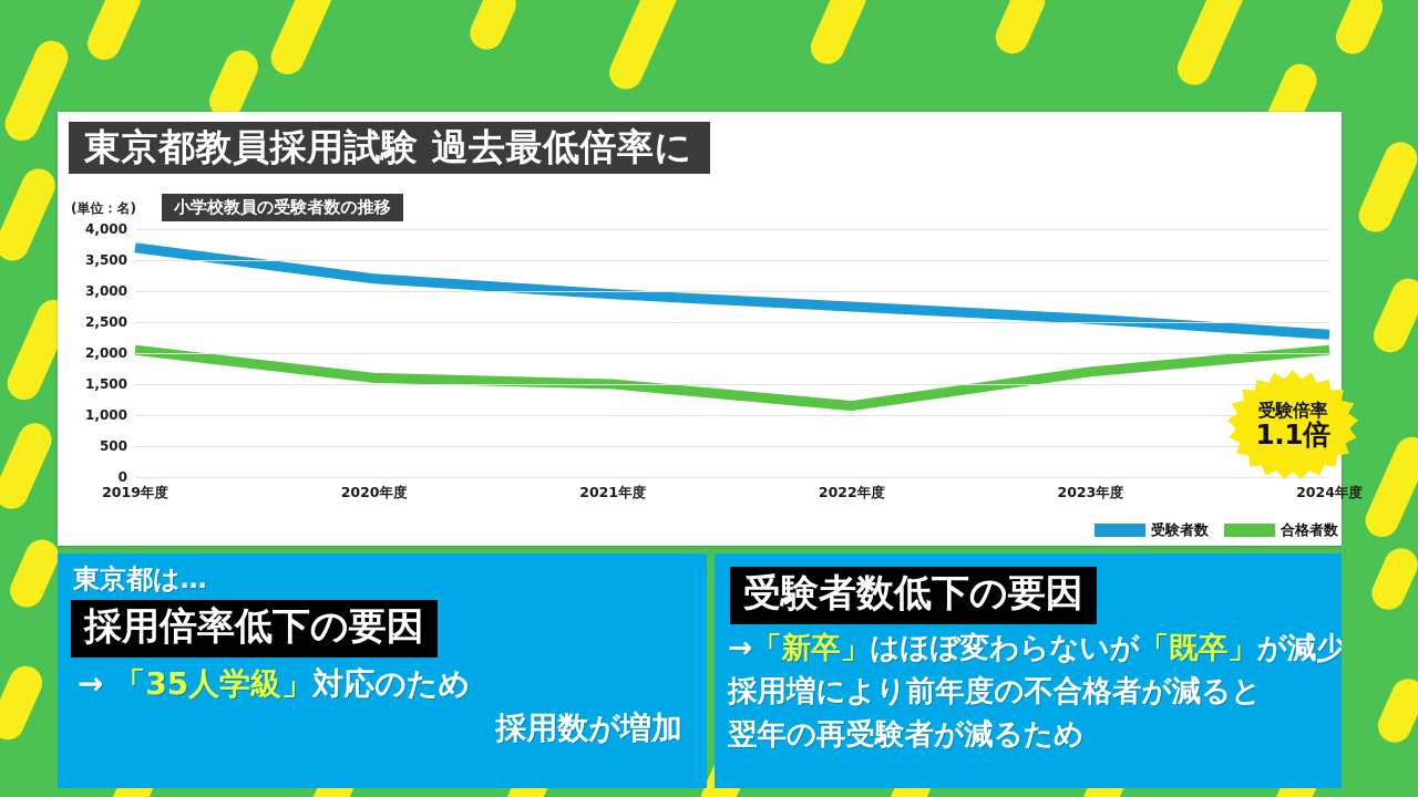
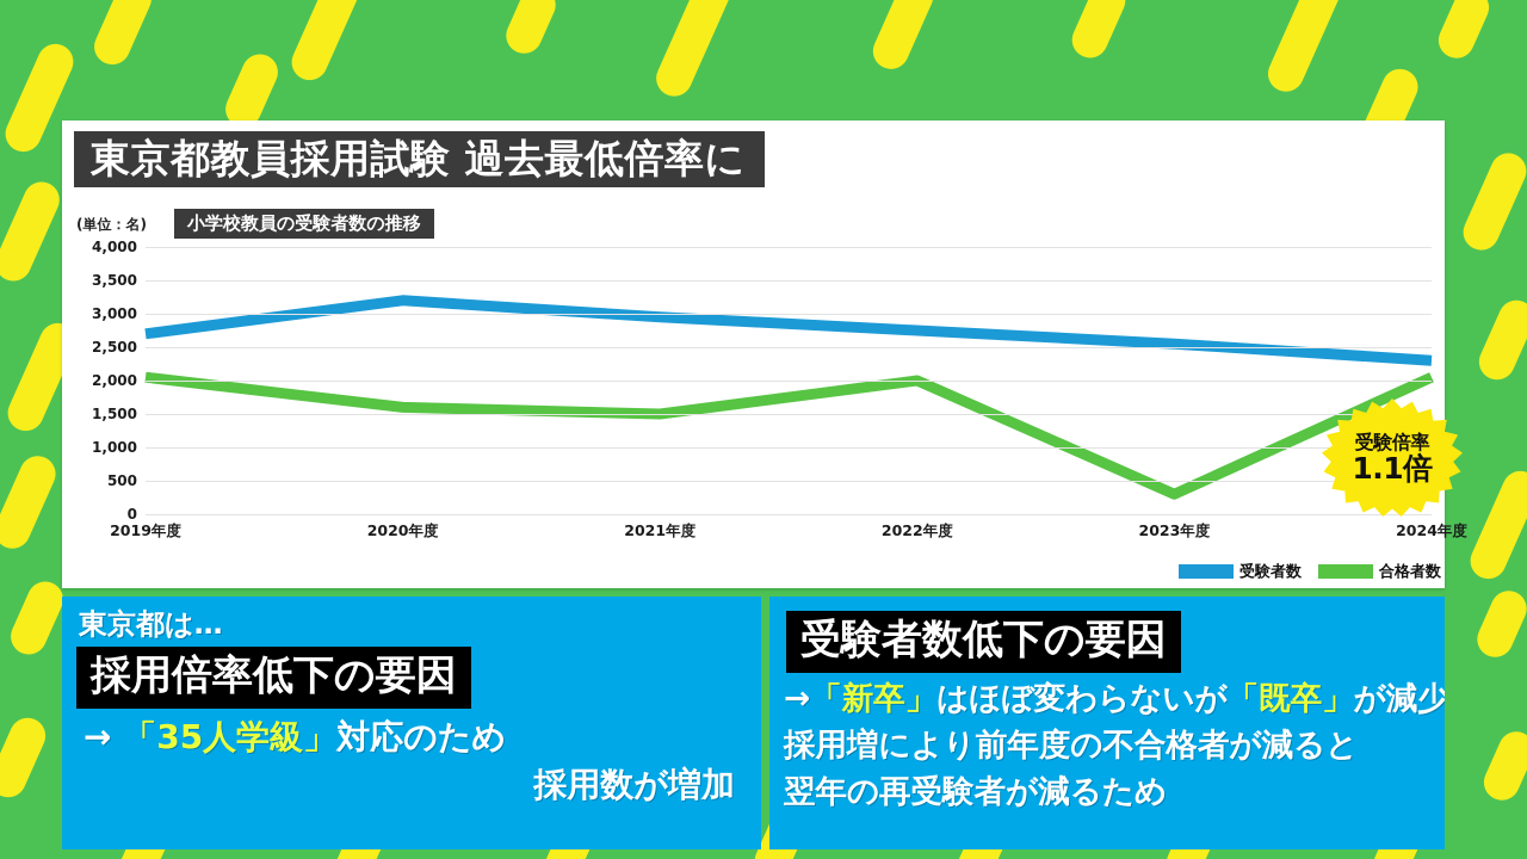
受験者数/2019年度: 3700 -> 2700
合格者数/2022年度: 1200 -> 2000
合格者数/2023年度: 1700 -> 300
